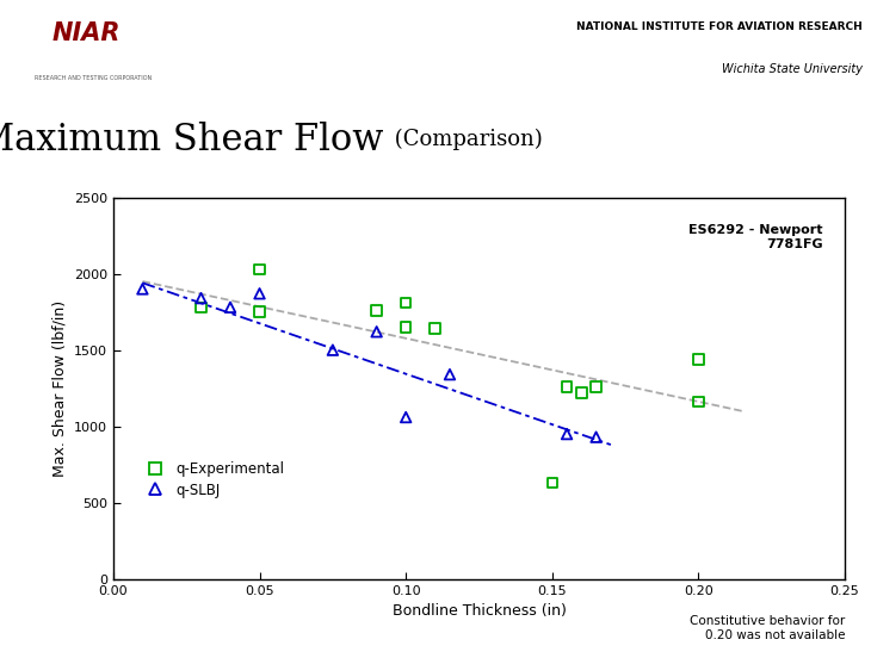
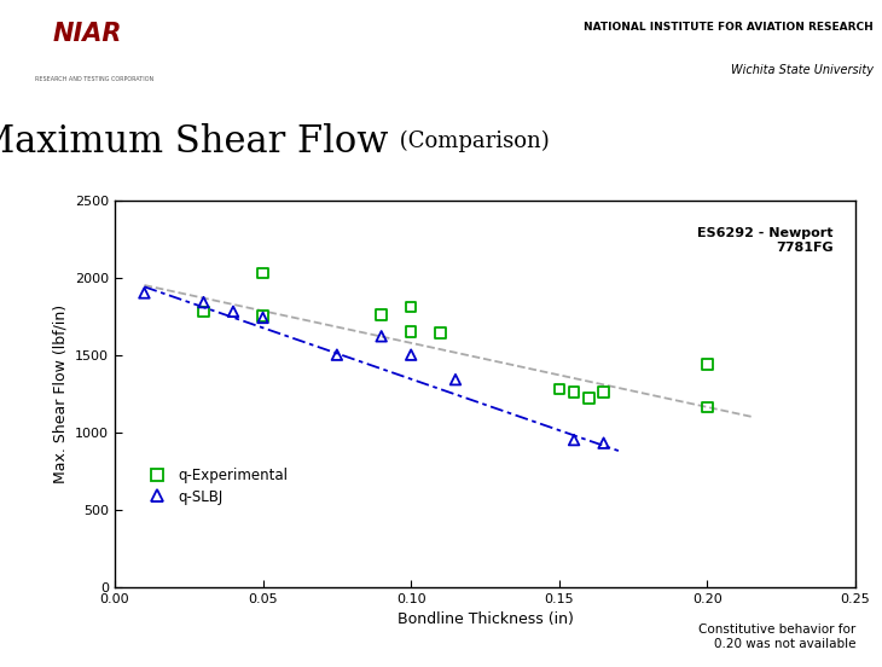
q-SLBJ/0.05: 1870 -> 1740
q-SLBJ/0.10: 1060 -> 1500
q-Experimental/0.15: 630 -> 1280
